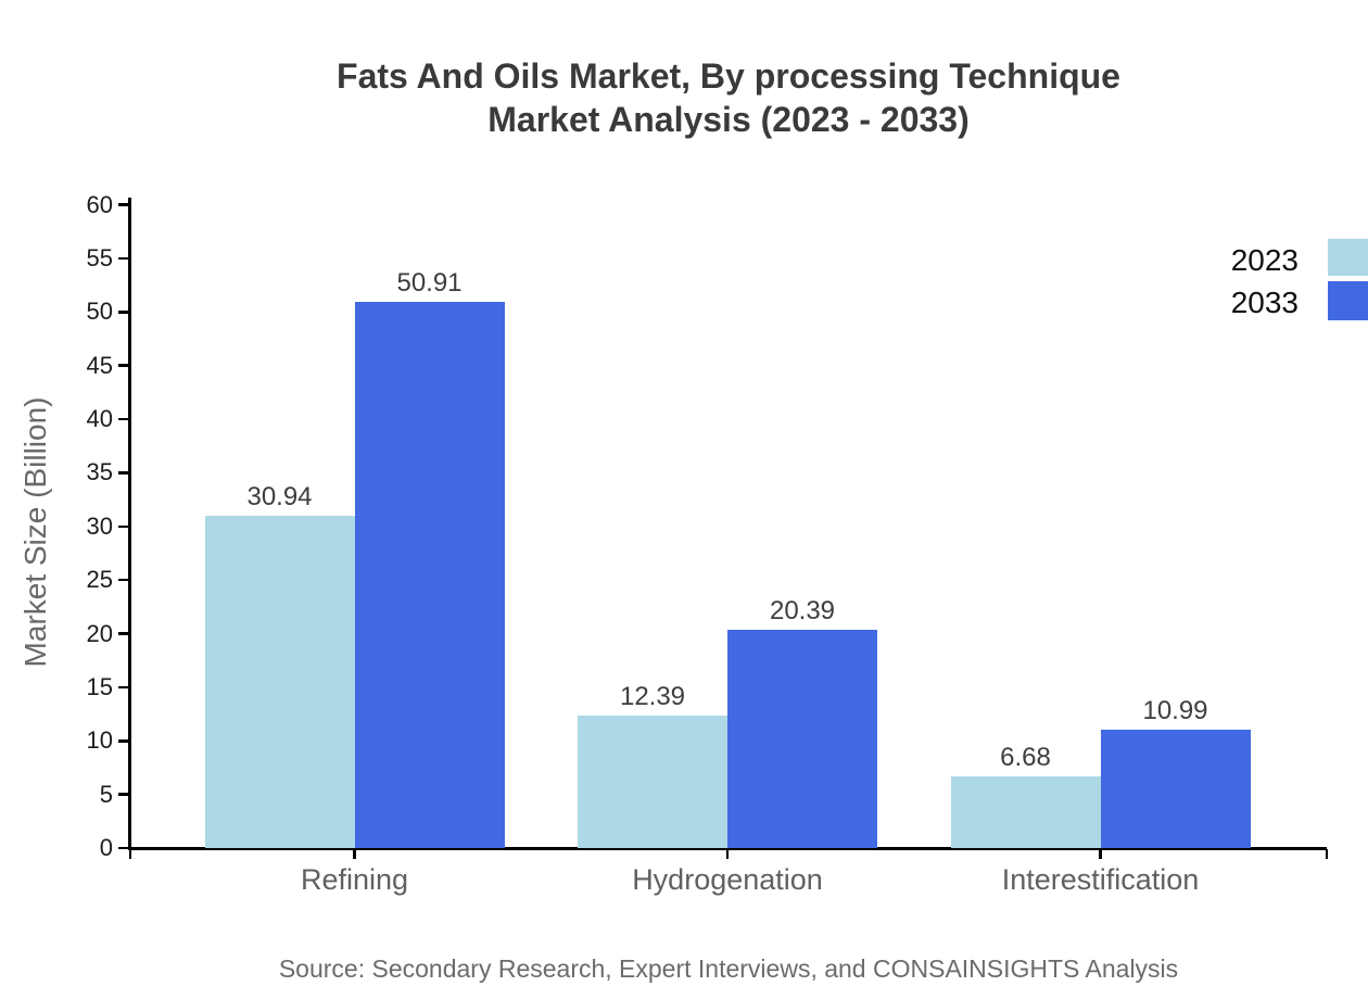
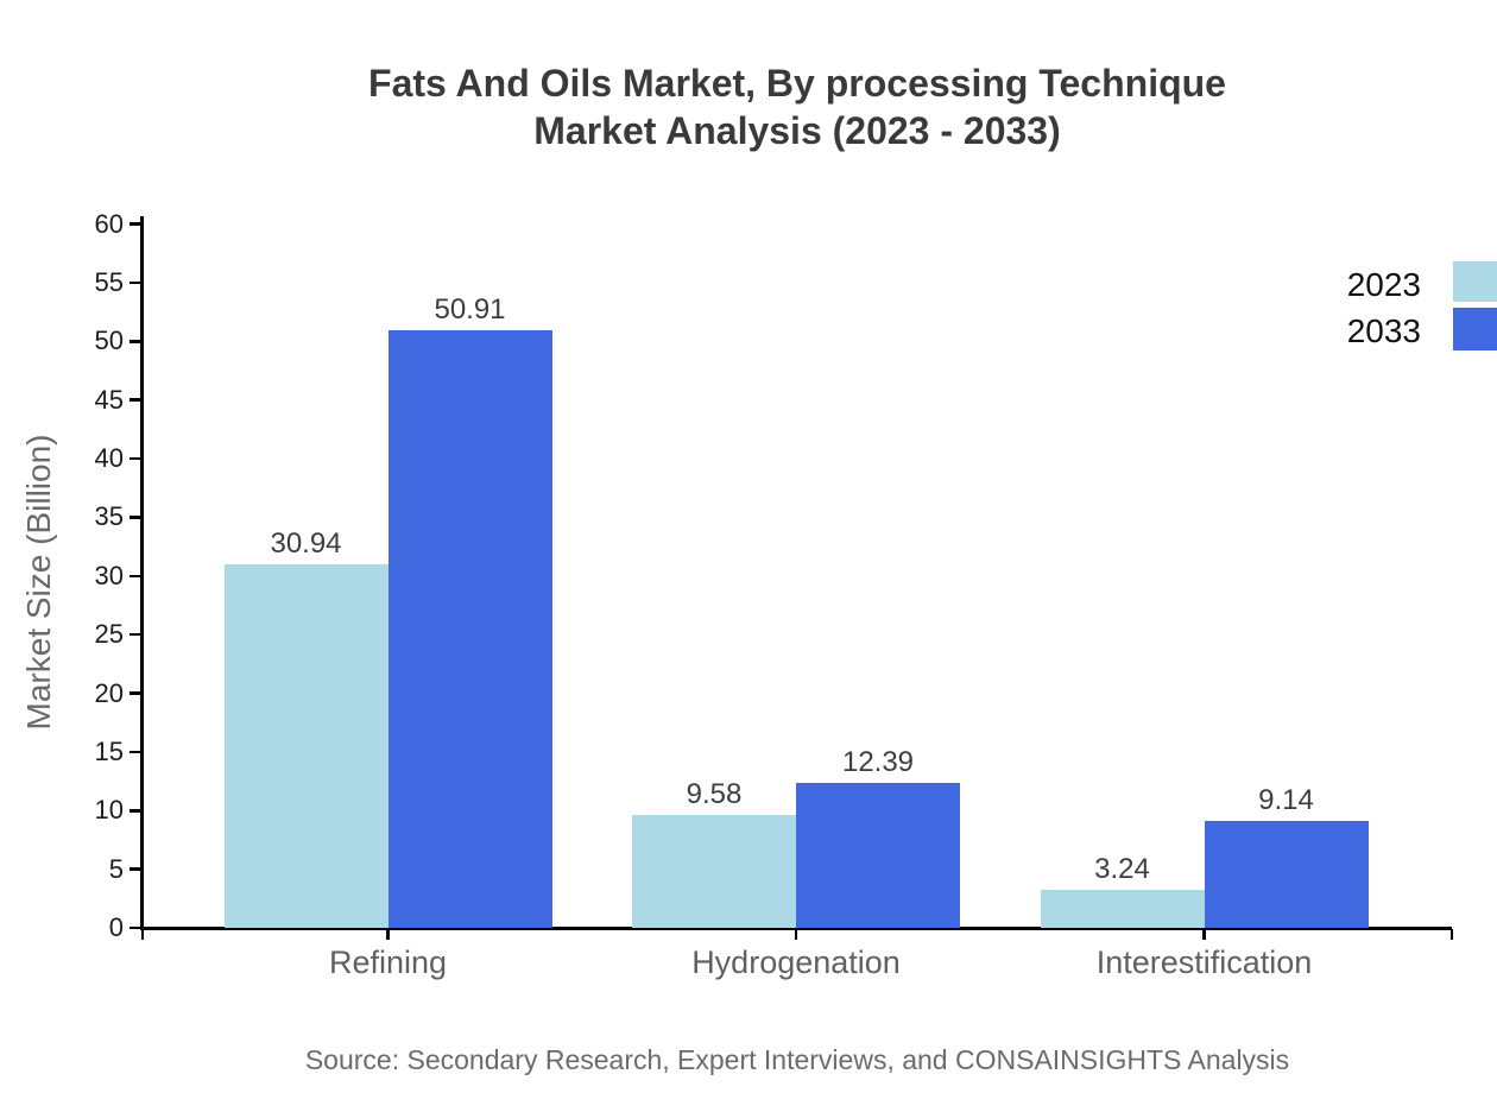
2023/Hydrogenation: 12.39 -> 9.58
2033/Hydrogenation: 20.39 -> 12.39
2023/Interestification: 6.68 -> 3.24
2033/Interestification: 10.99 -> 9.14
